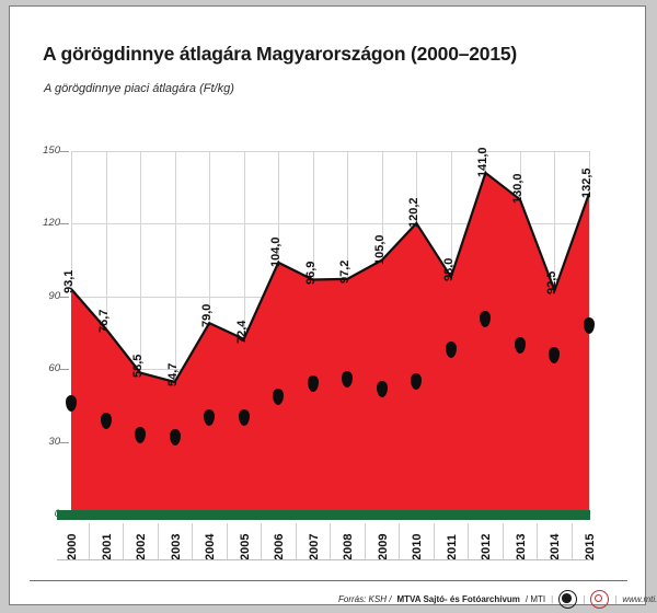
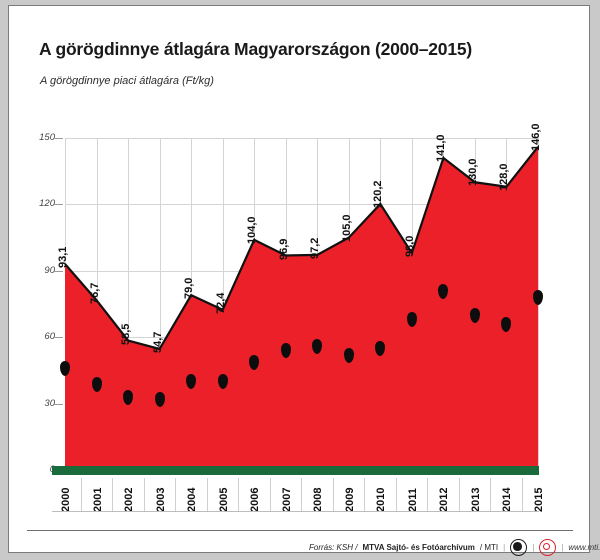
2014: 92,5 -> 128,0
2015: 132,5 -> 146,0
